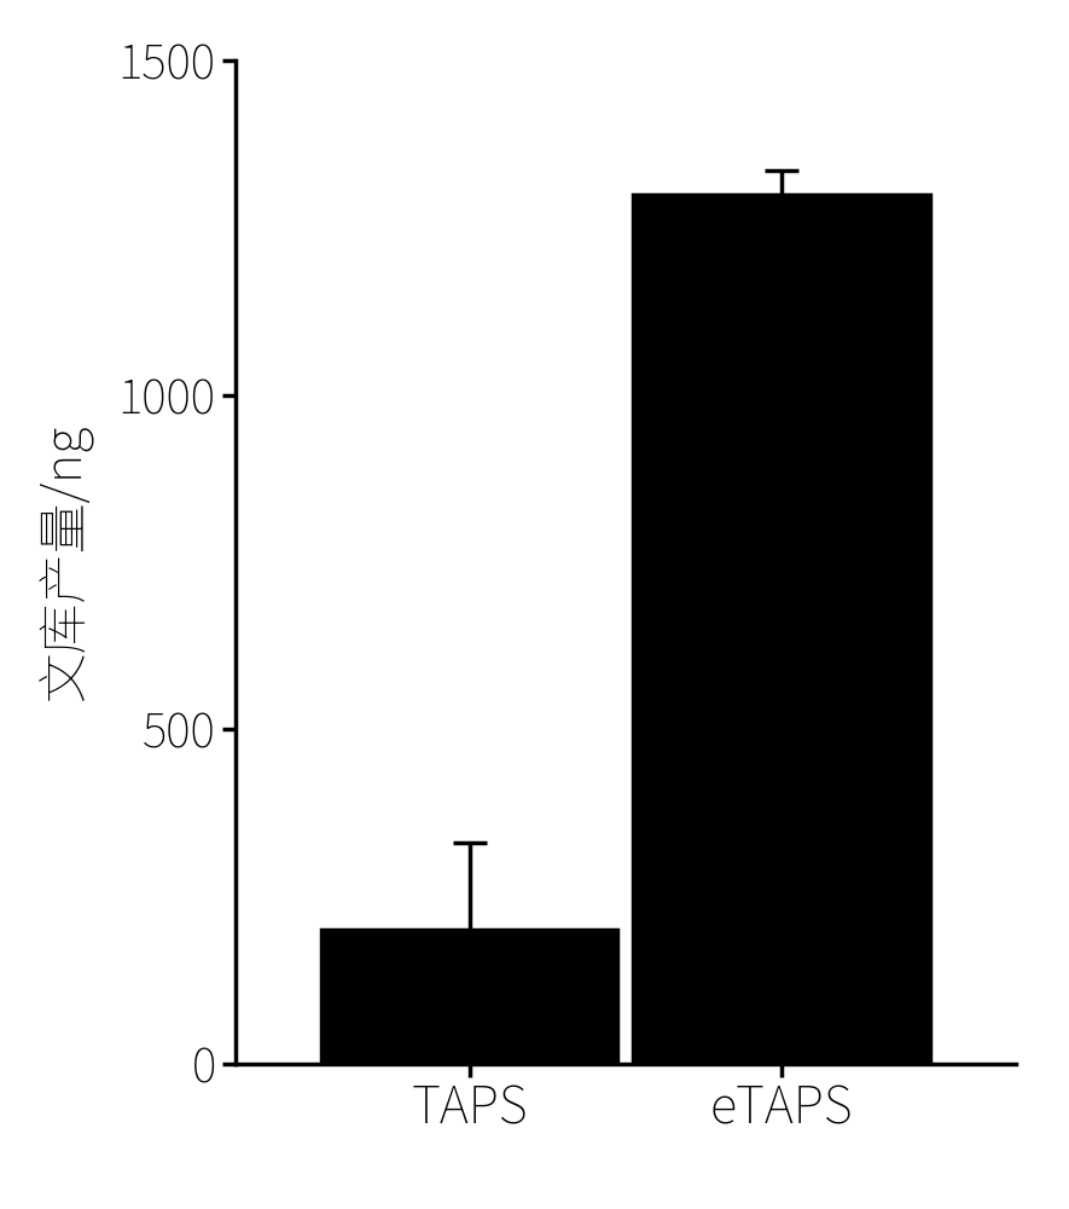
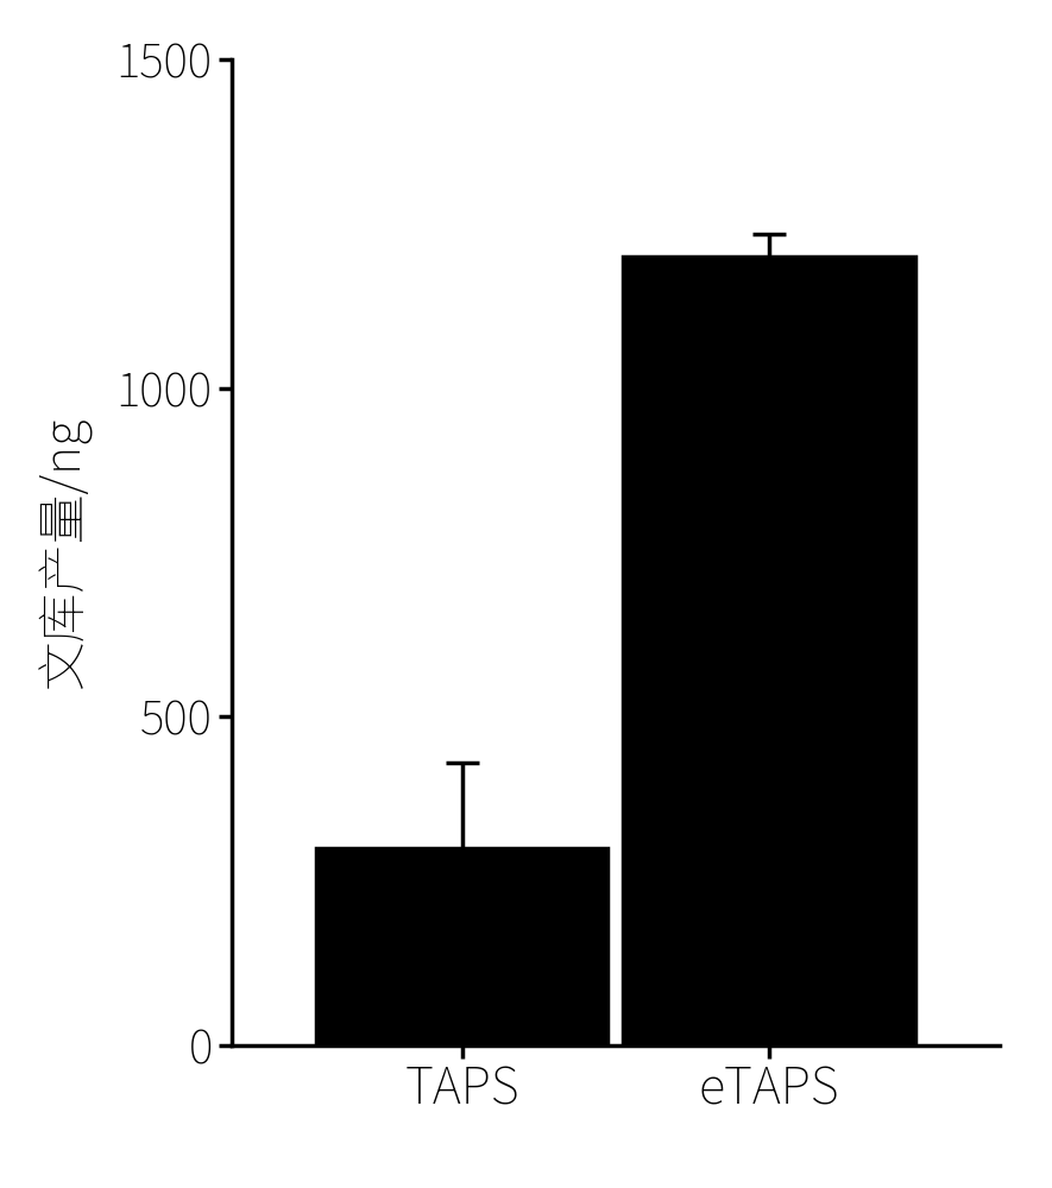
TAPS: 200 -> 300
eTAPS: 1300 -> 1200
